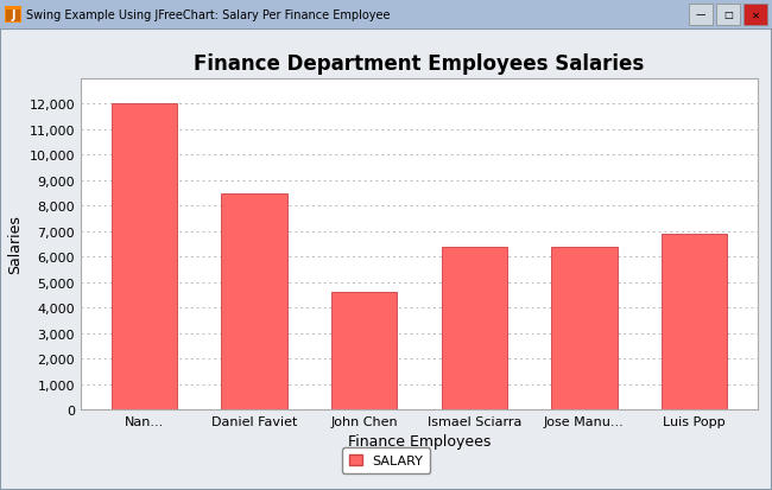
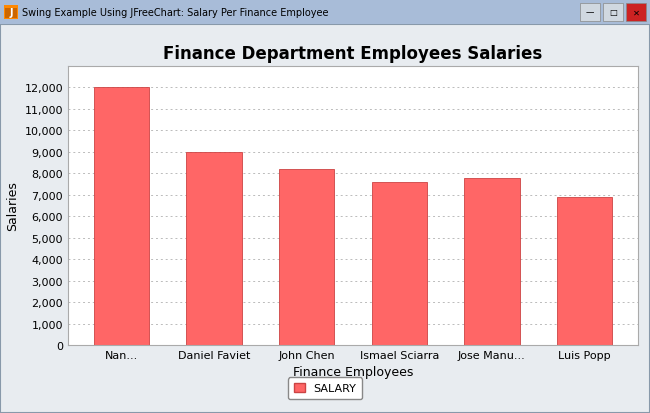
Daniel Faviet: 8,500 -> 9,000
John Chen: 4,600 -> 8,200
Ismael Sciarra: 6,400 -> 7,600
Jose Manu...: 6,400 -> 7,800
